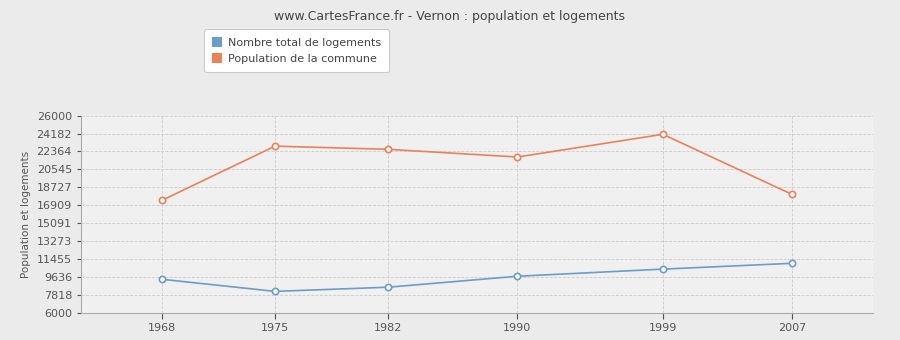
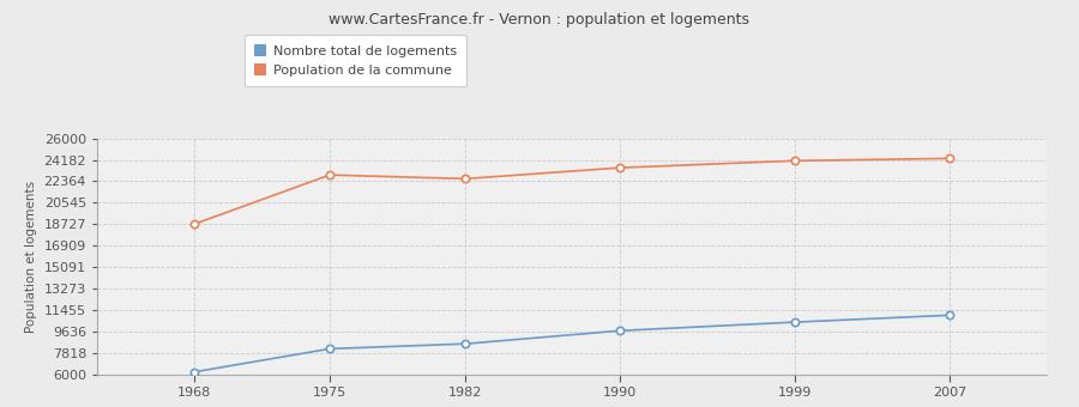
Nombre total de logements/1968: 9400 -> 6200
Population de la commune/1968: 17400 -> 18700
Population de la commune/1990: 21800 -> 23500
Population de la commune/2007: 18000 -> 24300
